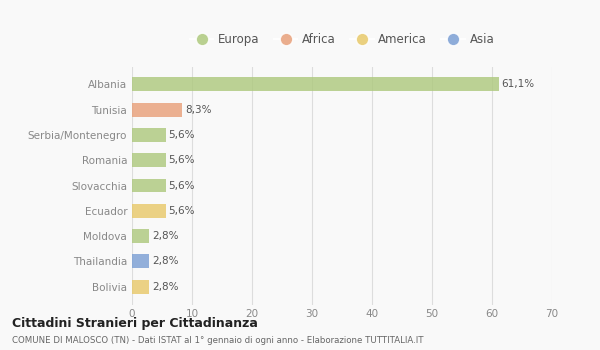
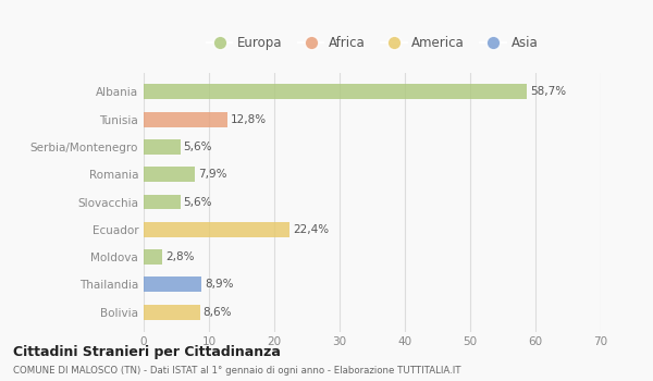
Albania: 61,1% -> 58,7%
Tunisia: 8,3% -> 12,8%
Romania: 5,6% -> 7,9%
Ecuador: 5,6% -> 22,4%
Thailandia: 2,8% -> 8,9%
Bolivia: 2,8% -> 8,6%
